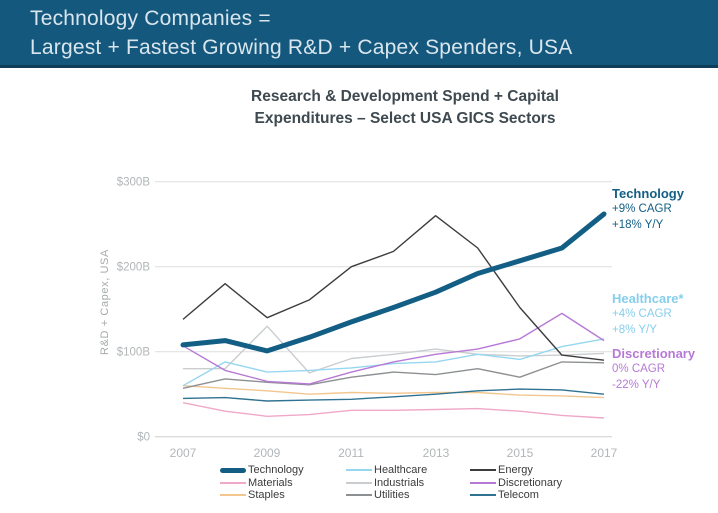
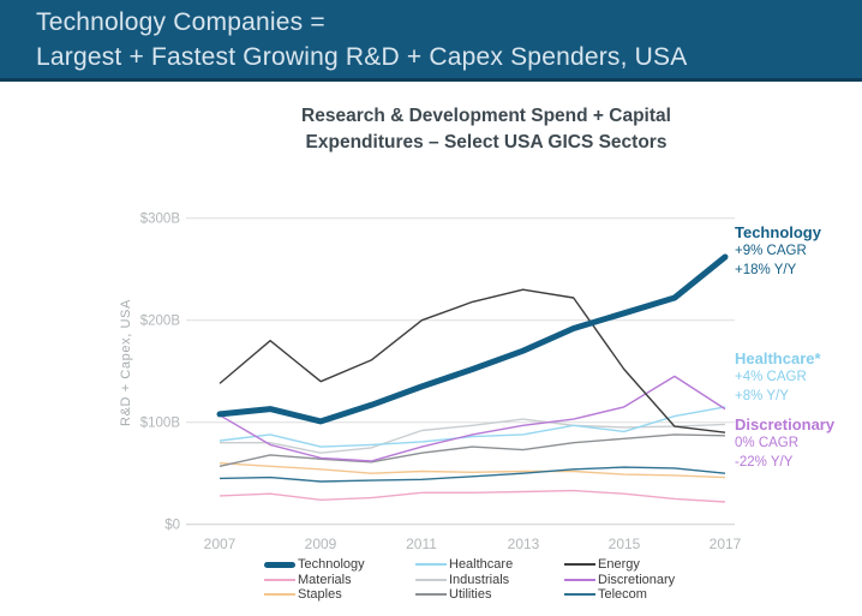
Materials/2007: $40B -> $30B
Healthcare/2007: $60B -> $80B
Industrials/2009: $130B -> $70B
Energy/2013: $260B -> $230B
Utilities/2015: $70B -> $80B
